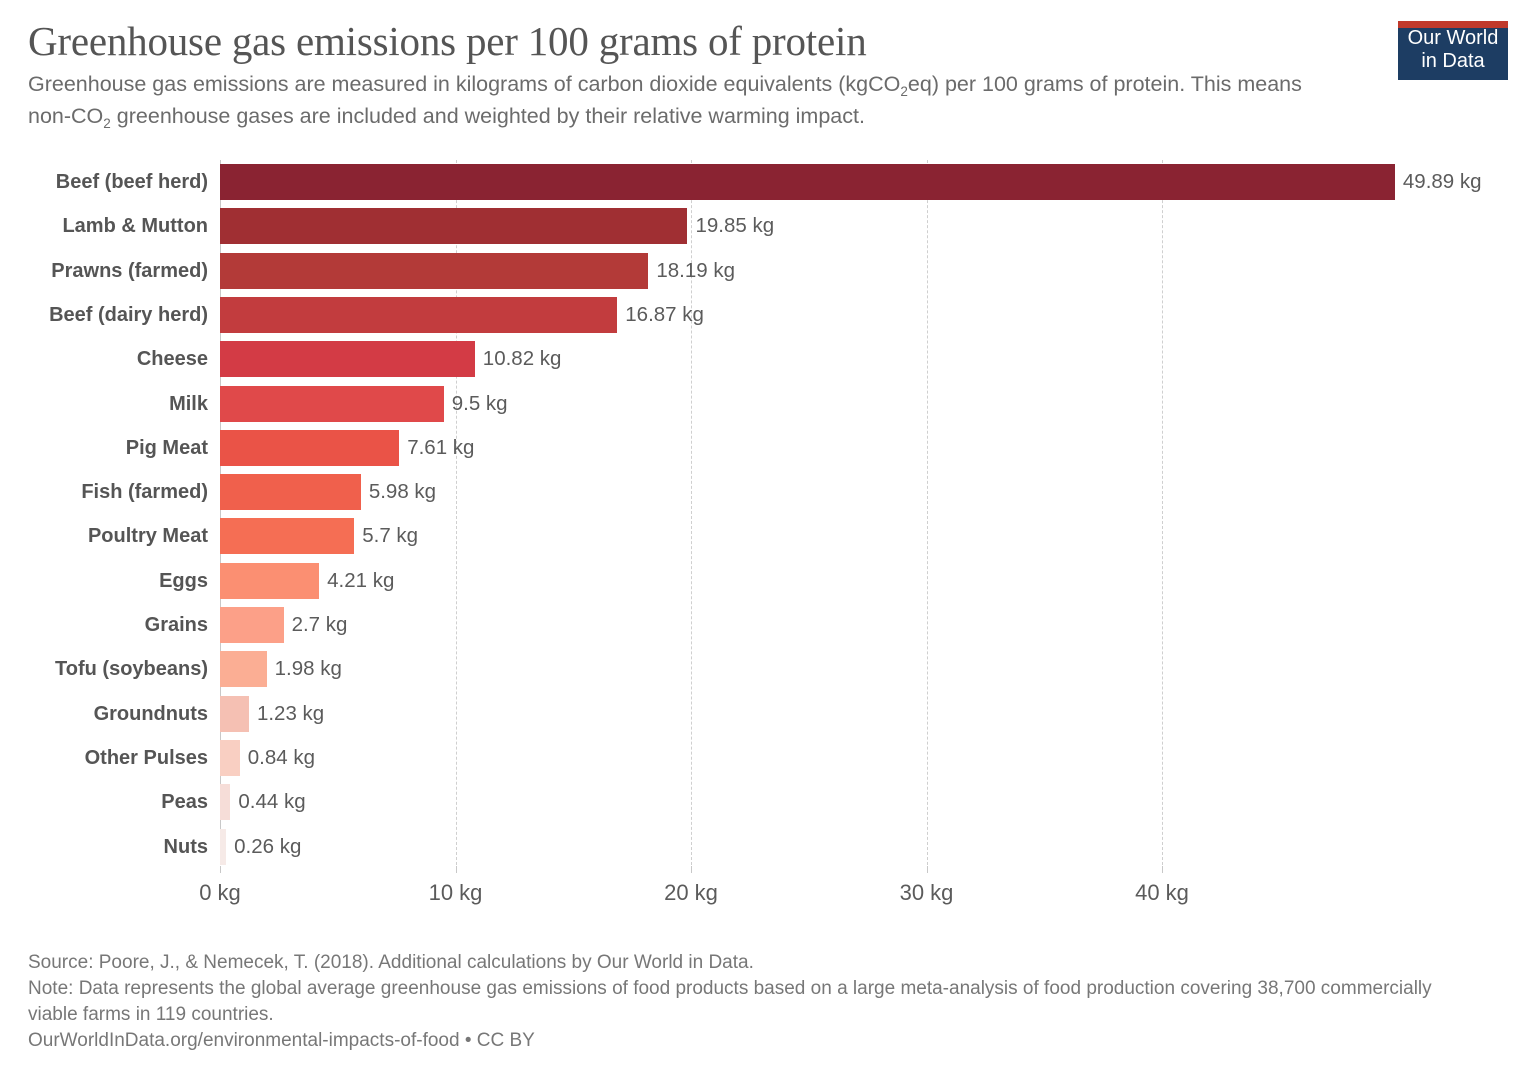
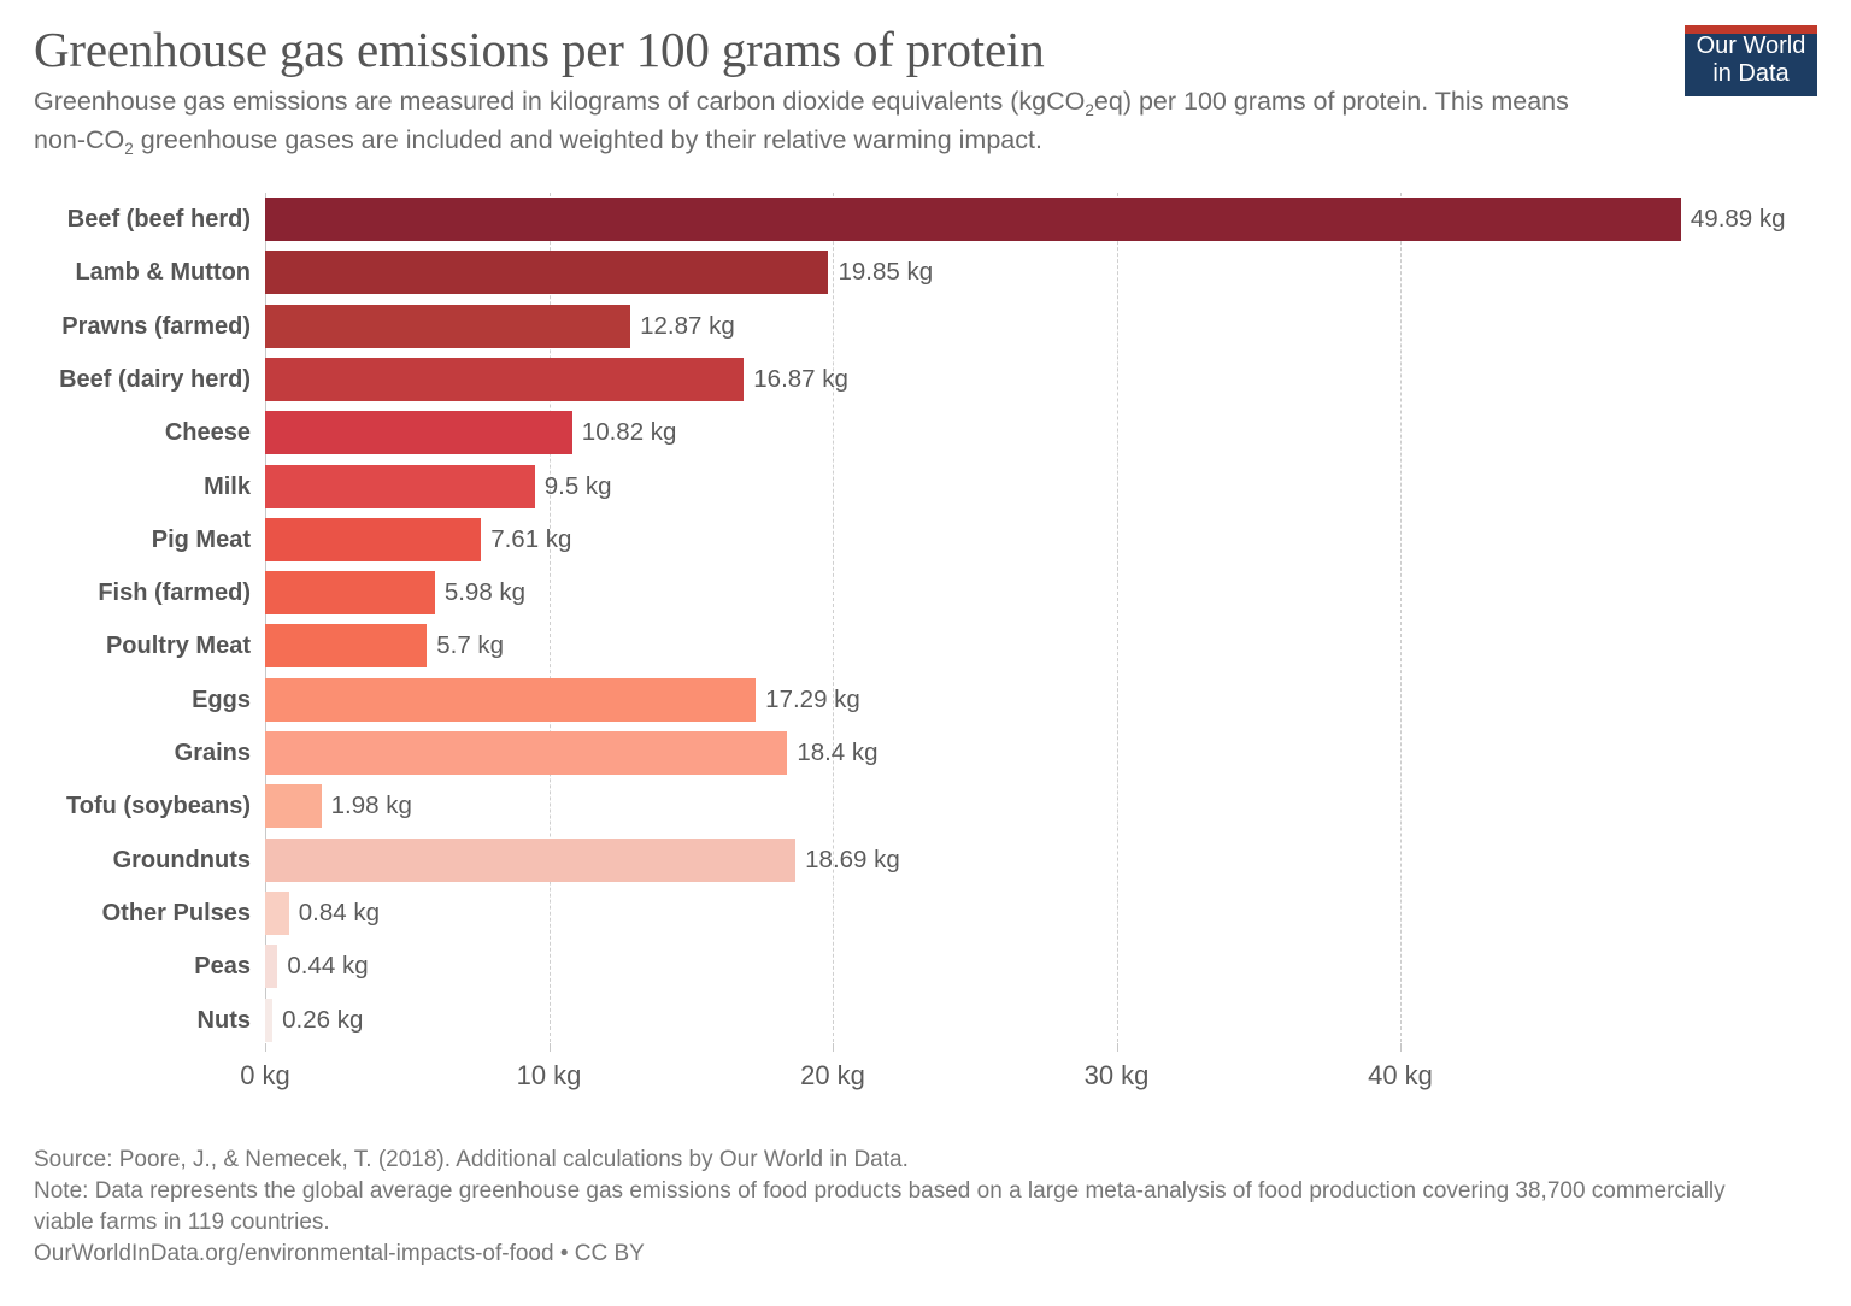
Prawns (farmed): 18.19 -> 12.87
Eggs: 4.21 -> 17.29
Grains: 2.7 -> 18.4
Groundnuts: 1.23 -> 18.69
